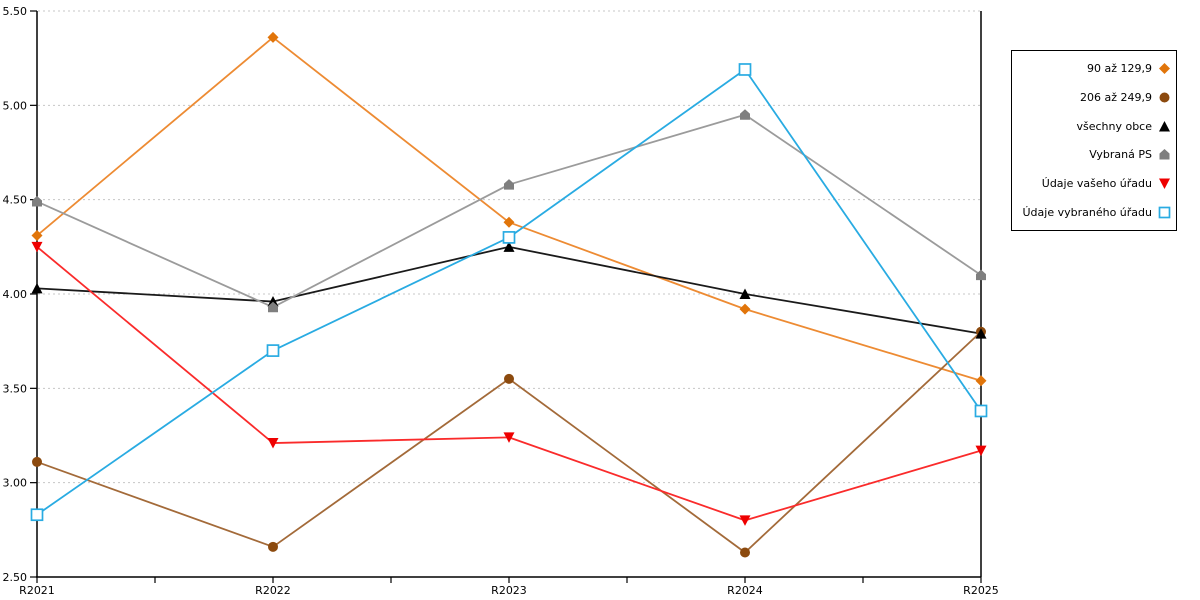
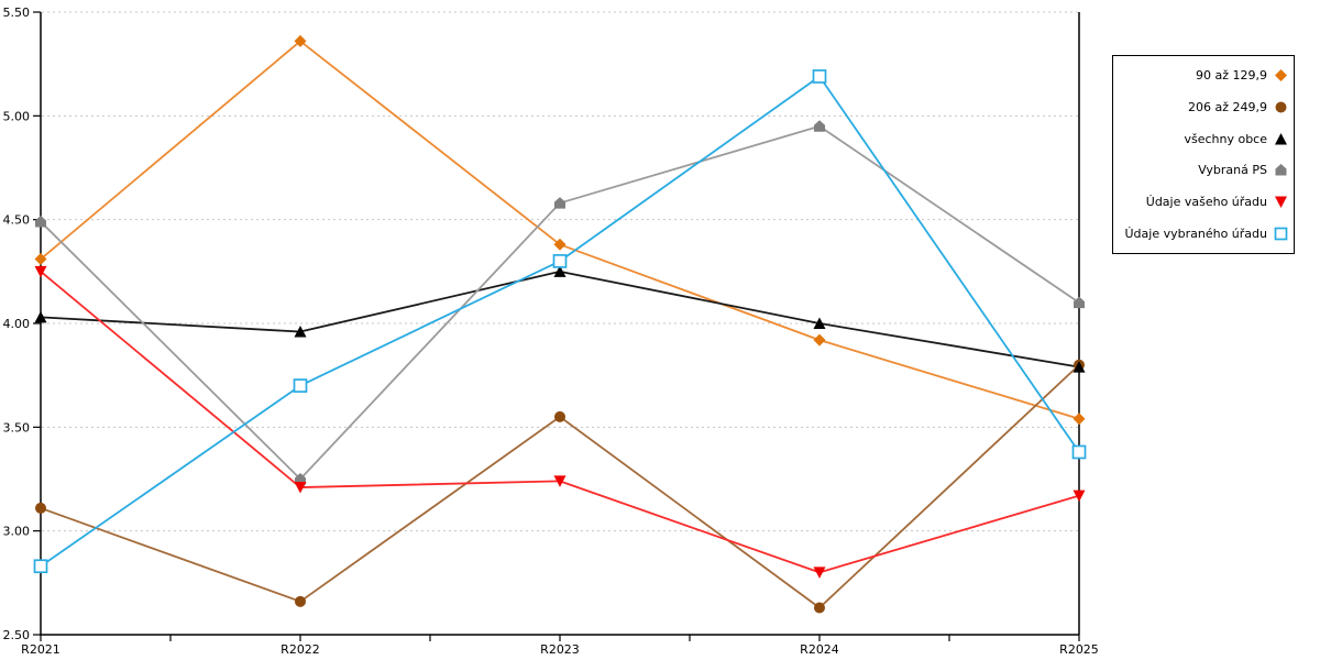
Vybraná PS/R2022: 3.93 -> 3.25
